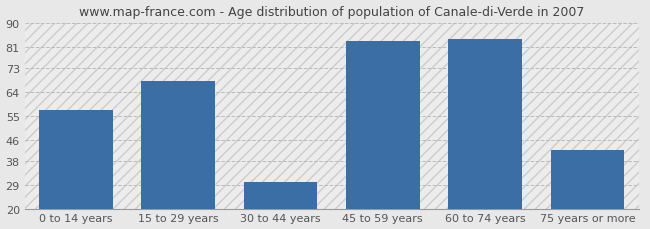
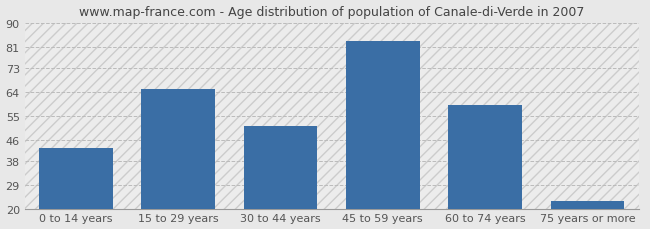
0 to 14 years: 57 -> 43
15 to 29 years: 68 -> 65
30 to 44 years: 30 -> 51
60 to 74 years: 84 -> 59
75 years or more: 42 -> 23
